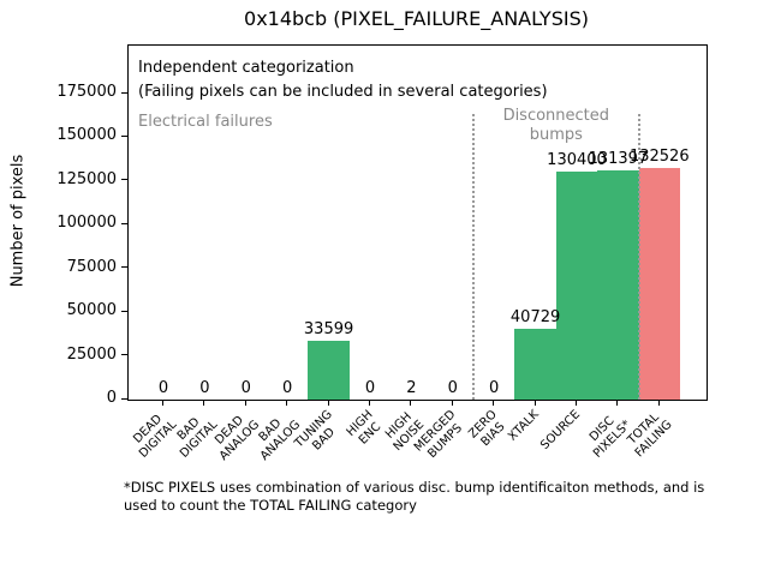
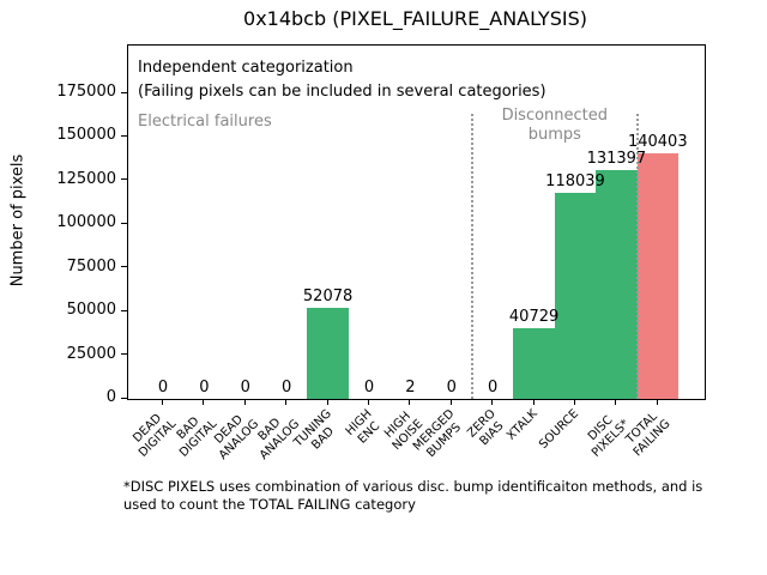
TUNING BAD: 33599 -> 52078
SOURCE: 130400 -> 118039
TOTAL FAILING: 132526 -> 140403
